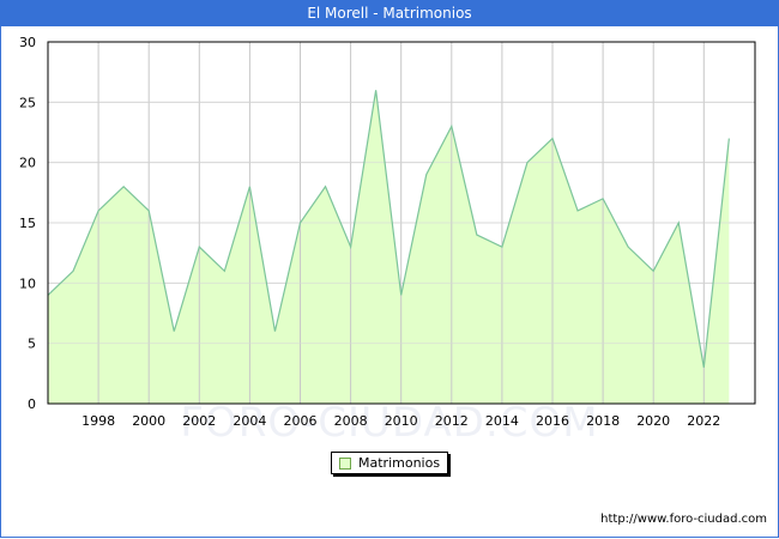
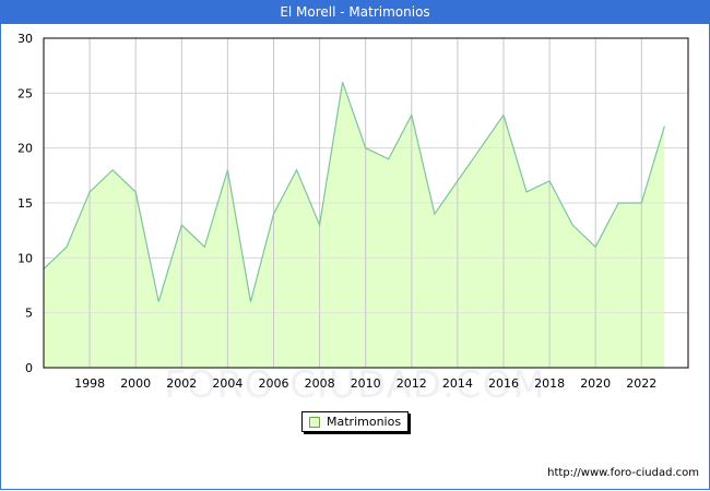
2006: 15 -> 14
2010: 9 -> 20
2014: 13 -> 17
2016: 22 -> 23
2022: 3 -> 15
